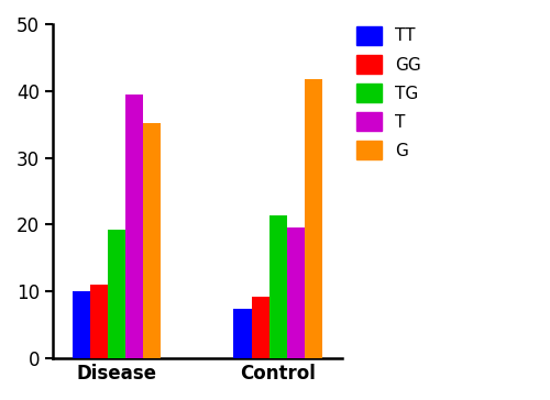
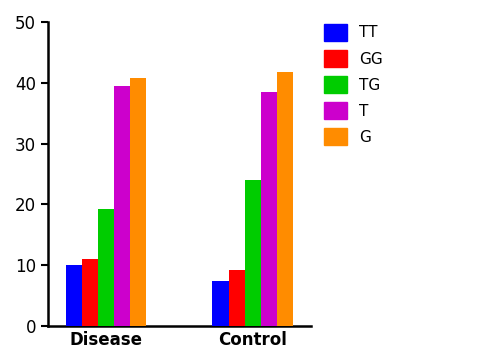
G/Disease: 35.2 -> 40.8
TG/Control: 21.4 -> 24.1
T/Control: 19.6 -> 38.5
